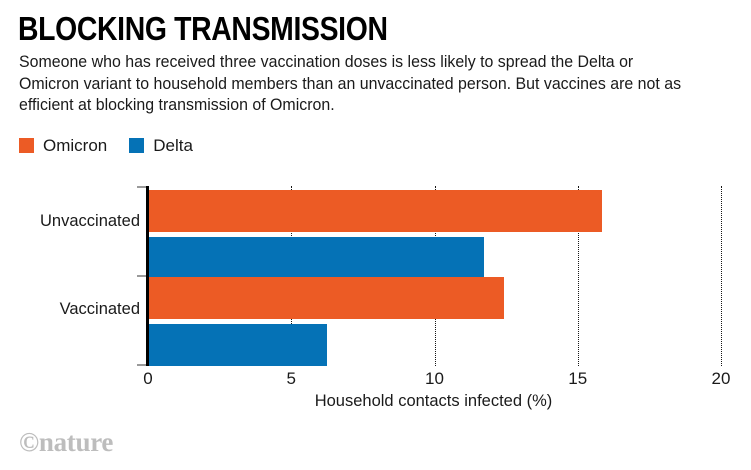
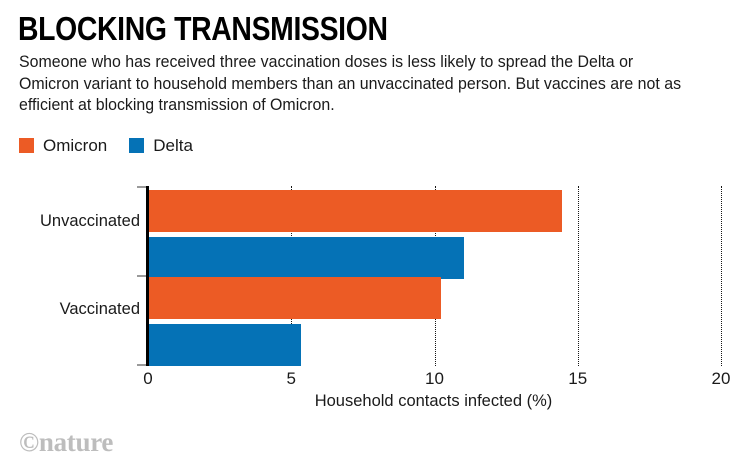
Omicron/Unvaccinated: 15.8 -> 14.4
Delta/Unvaccinated: 11.7 -> 11.0
Omicron/Vaccinated: 12.4 -> 10.2
Delta/Vaccinated: 6.2 -> 5.3
